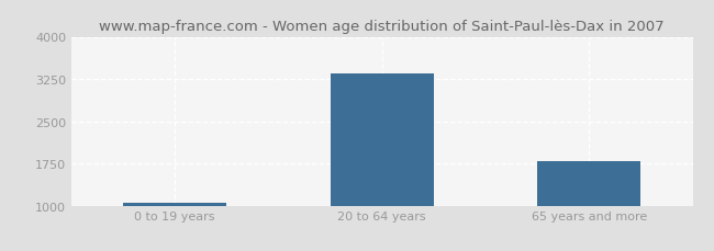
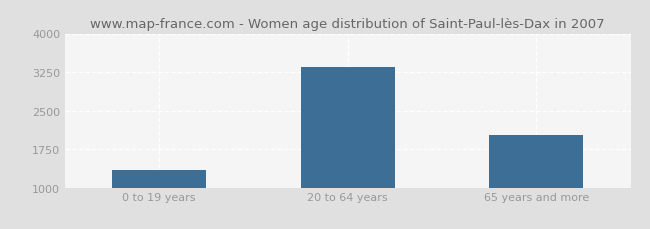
0 to 19 years: 1050 -> 1340
65 years and more: 1800 -> 2020
